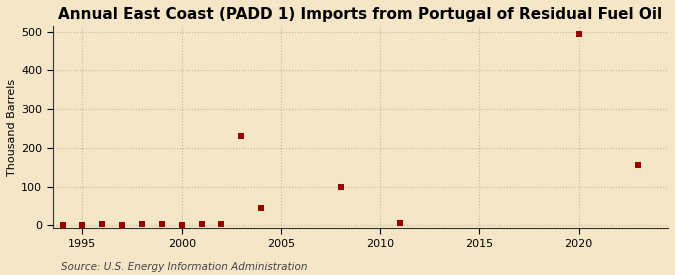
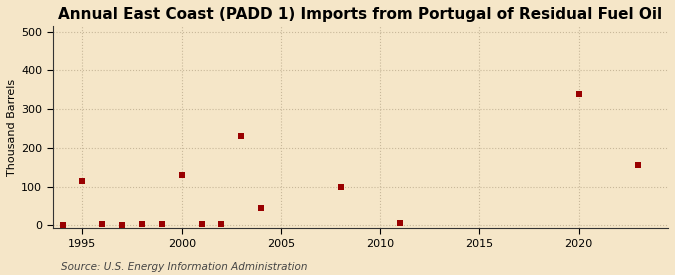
1995: 2 -> 115
2000: 2 -> 130
2020: 493 -> 340
